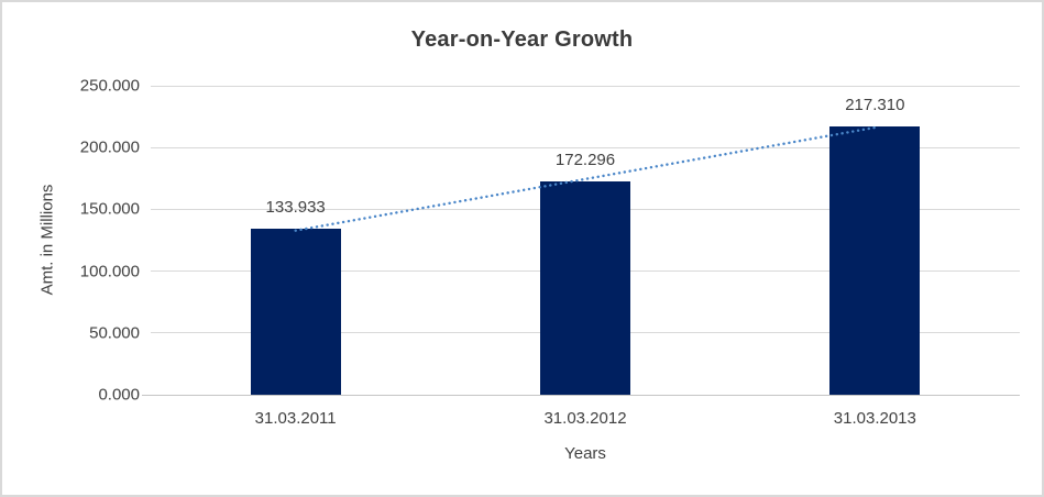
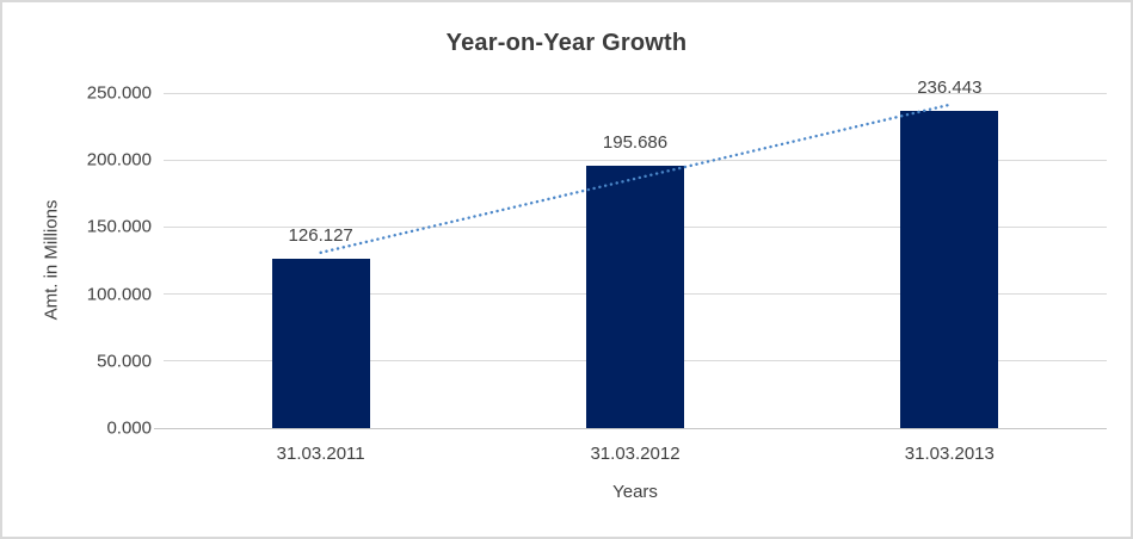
31.03.2011: 133.933 -> 126.127
31.03.2012: 172.296 -> 195.686
31.03.2013: 217.310 -> 236.443
